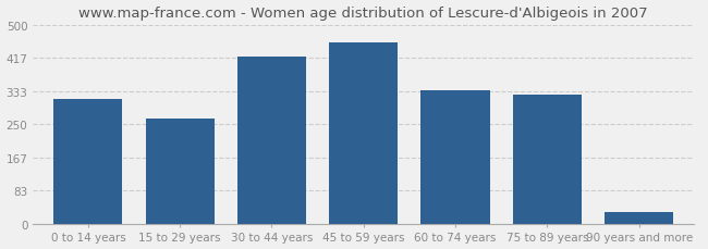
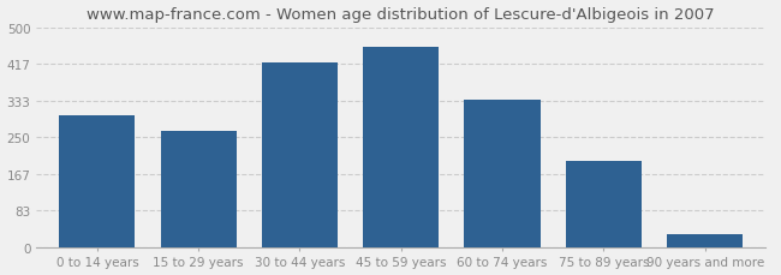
0 to 14 years: 315 -> 300
75 to 89 years: 325 -> 195
